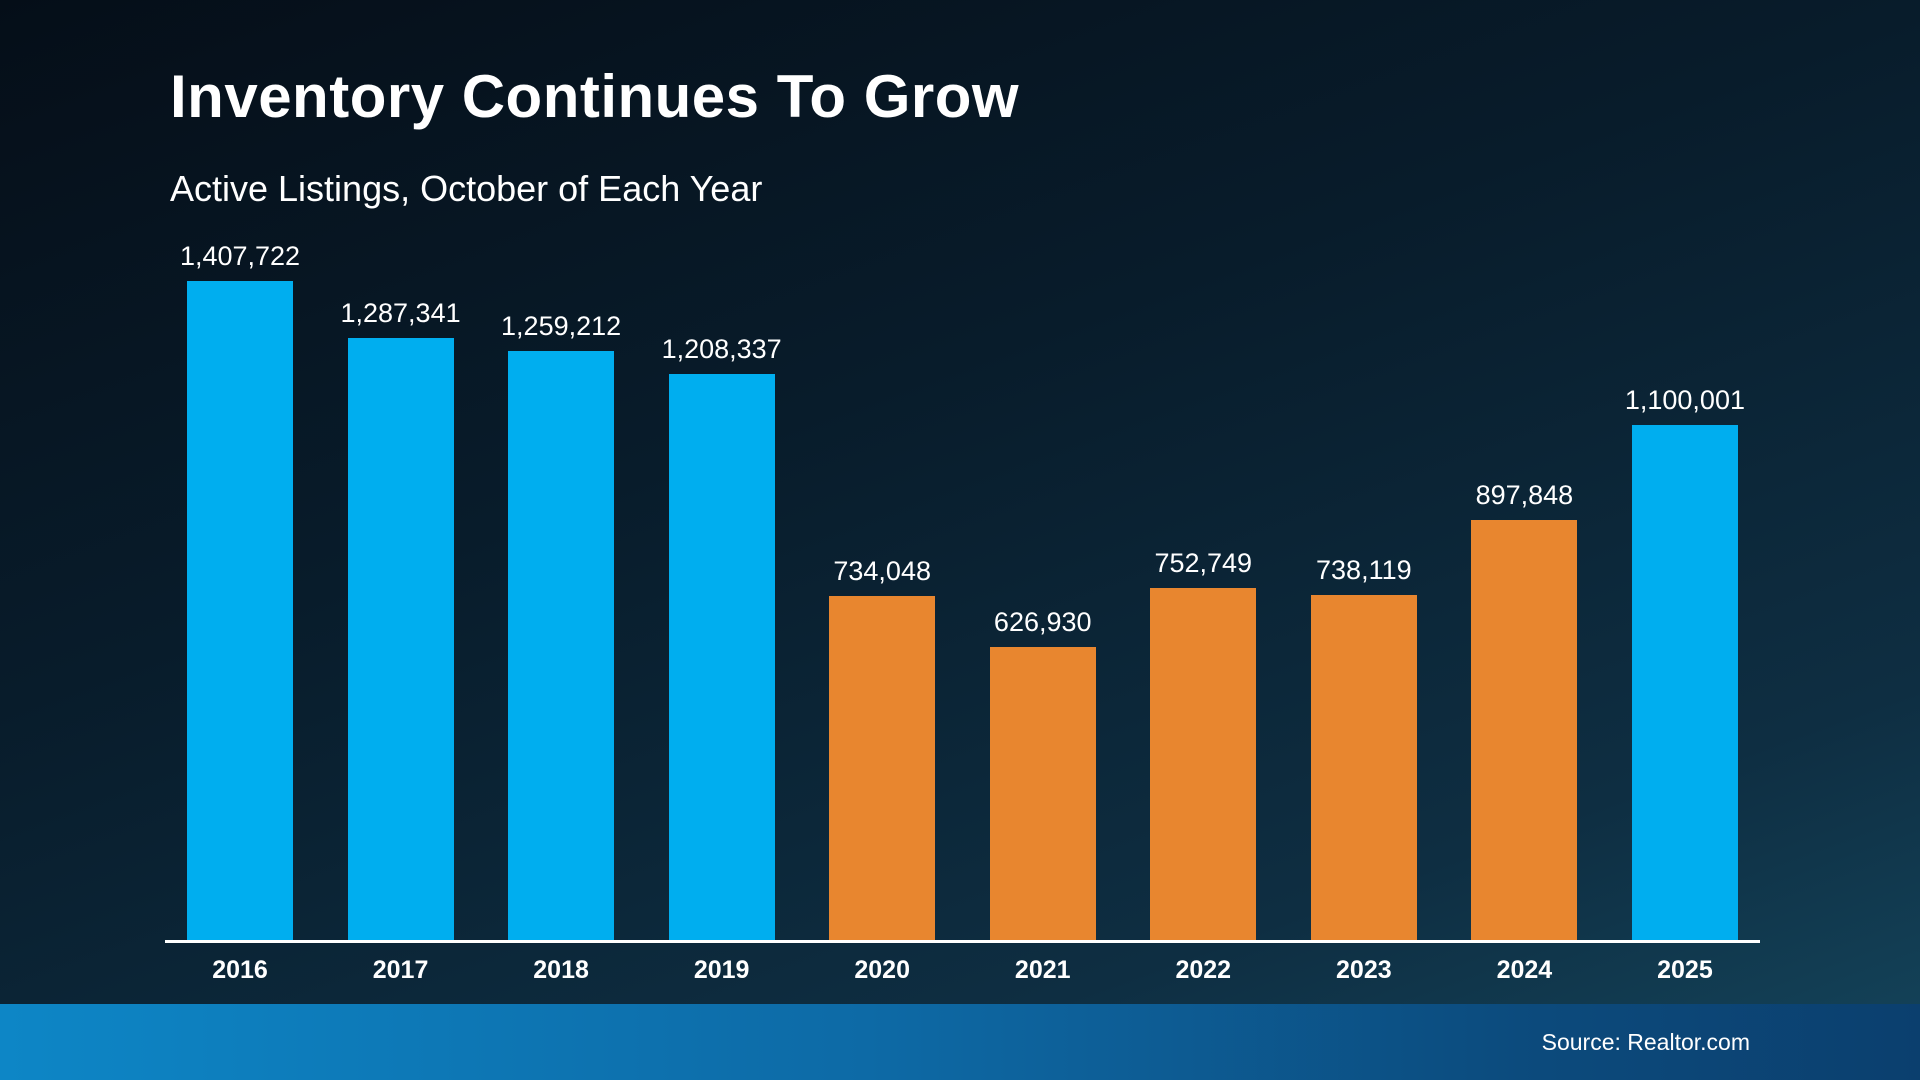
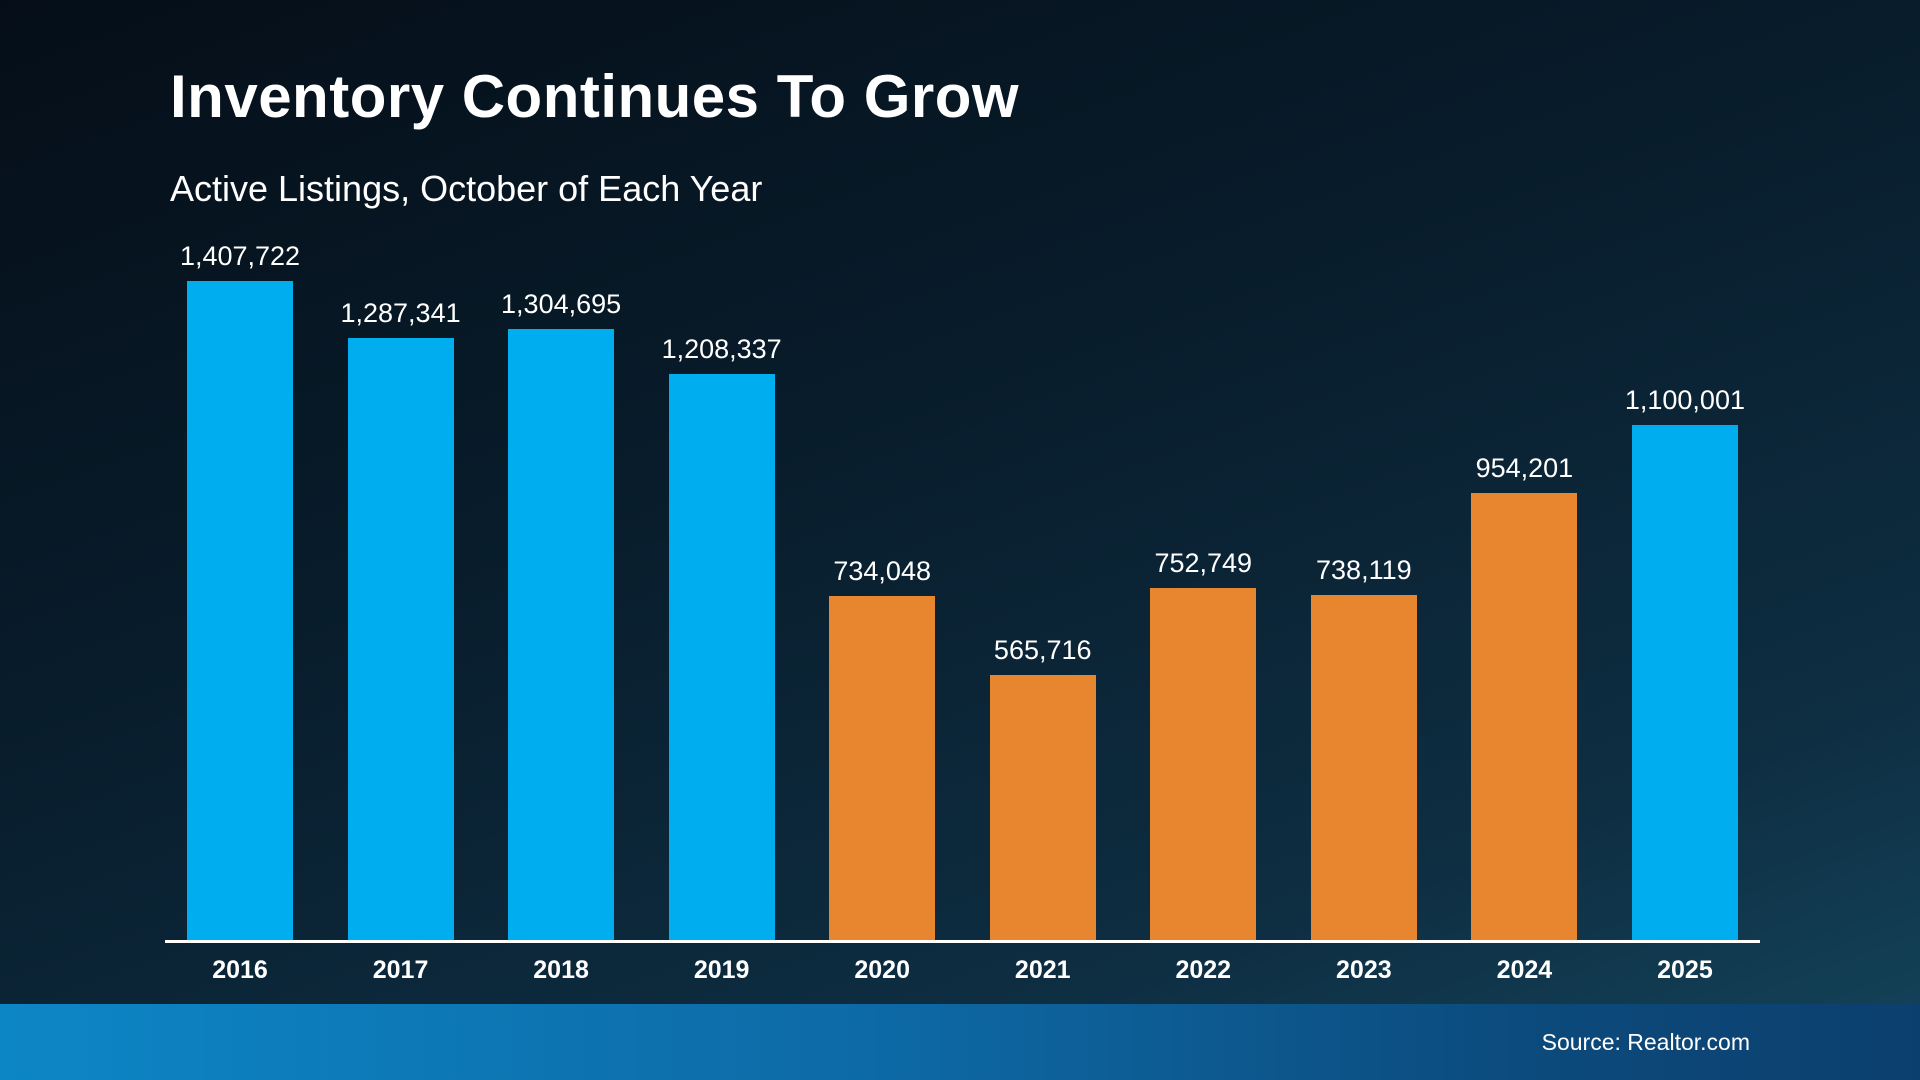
2018: 1,259,212 -> 1,304,695
2021: 626,930 -> 565,716
2024: 897,848 -> 954,201
